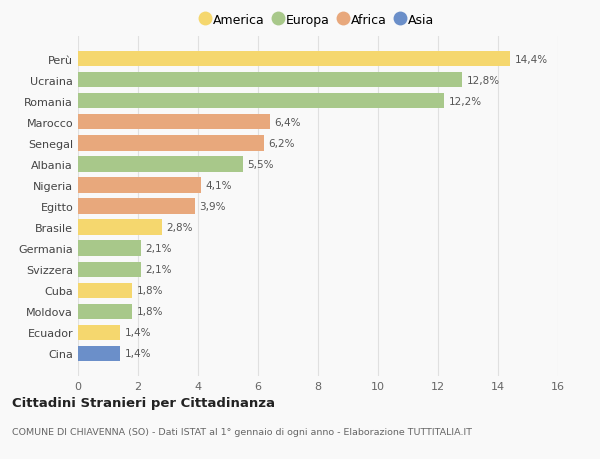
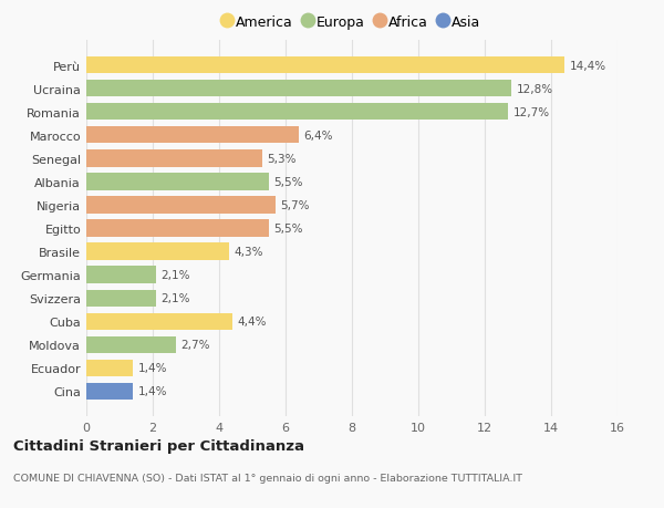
Romania: 12,2% -> 12,7%
Senegal: 6,2% -> 5,3%
Nigeria: 4,1% -> 5,7%
Egitto: 3,9% -> 5,5%
Brasile: 2,8% -> 4,3%
Cuba: 1,8% -> 4,4%
Moldova: 1,8% -> 2,7%
